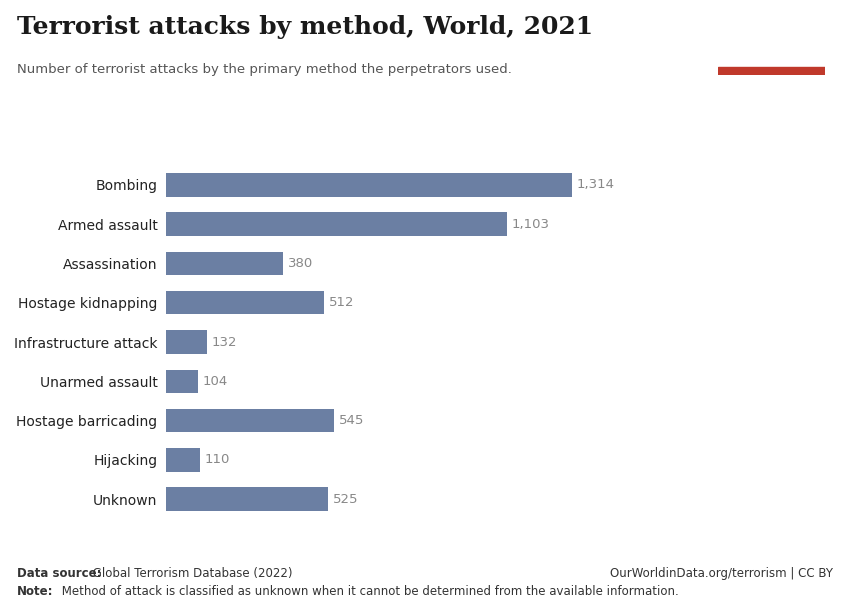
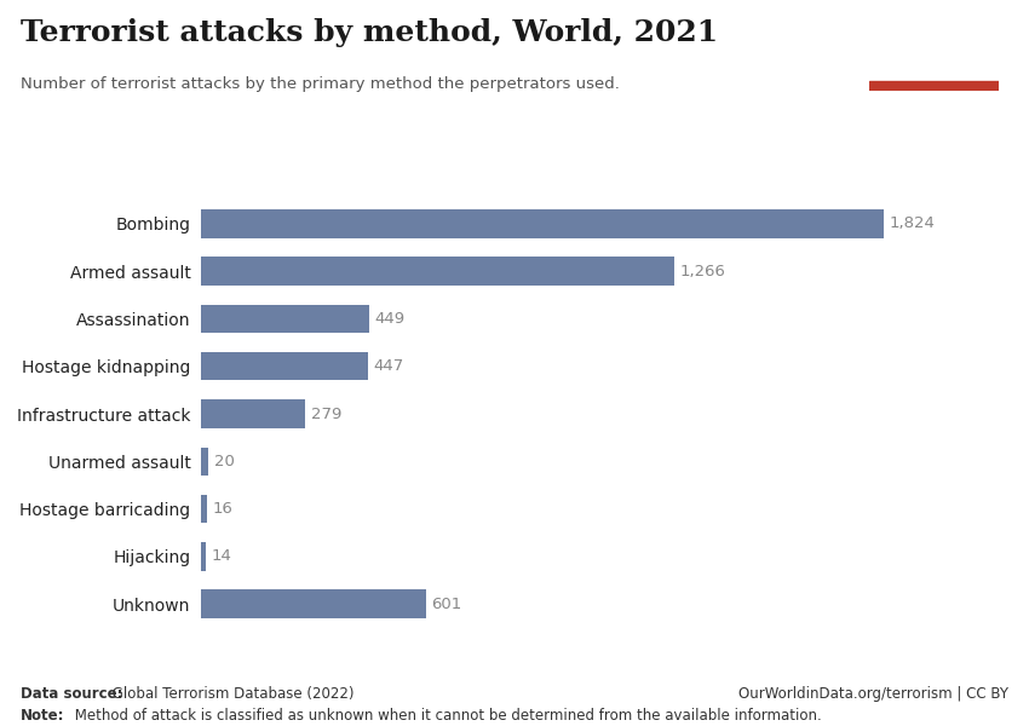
Bombing: 1,314 -> 1,824
Armed assault: 1,103 -> 1,266
Assassination: 380 -> 449
Hostage kidnapping: 512 -> 447
Infrastructure attack: 132 -> 279
Unarmed assault: 104 -> 20
Hostage barricading: 545 -> 16
Hijacking: 110 -> 14
Unknown: 525 -> 601
